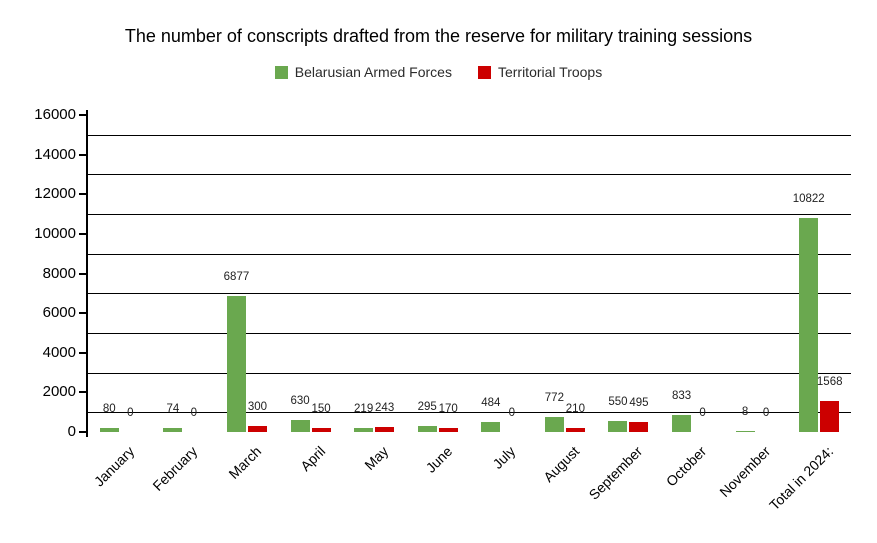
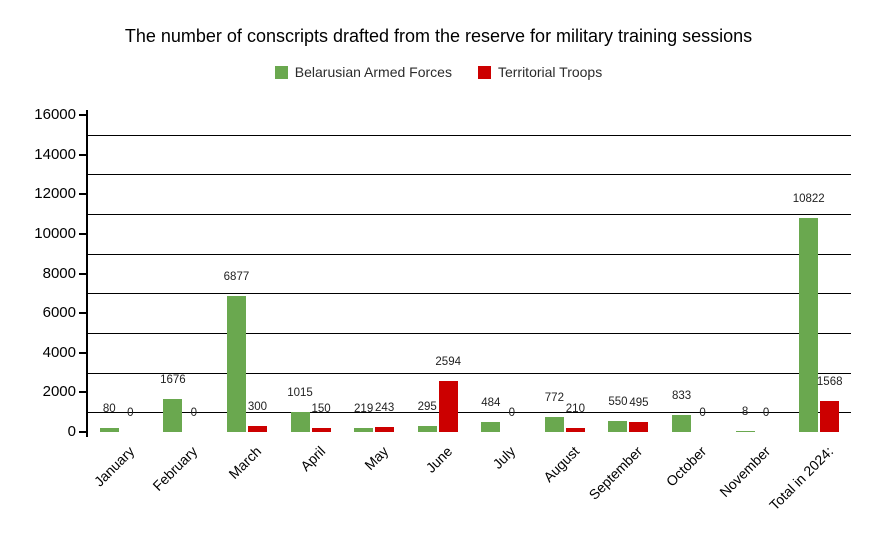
Belarusian Armed Forces/February: 74 -> 1676
Belarusian Armed Forces/April: 630 -> 1015
Territorial Troops/June: 170 -> 2594
